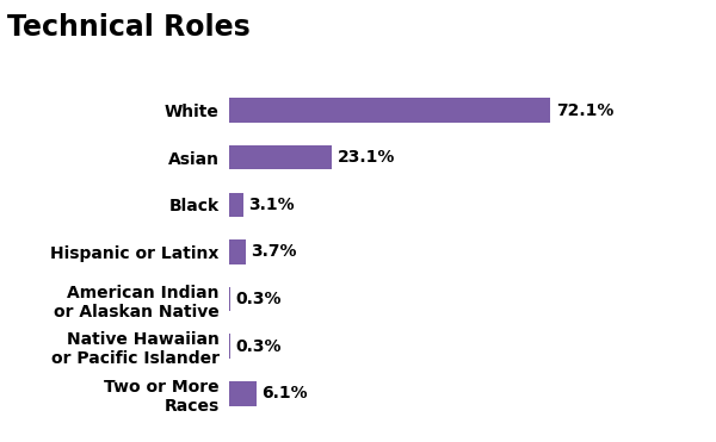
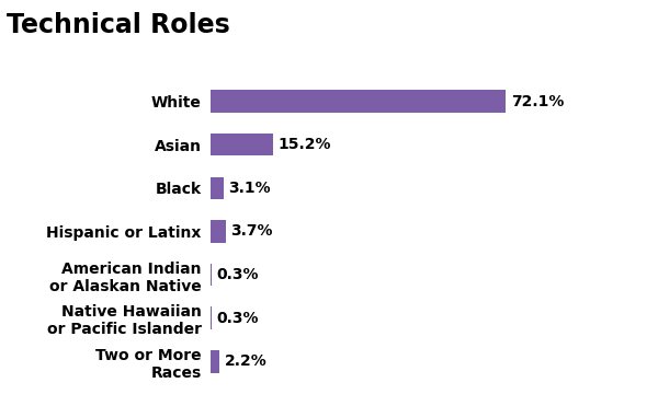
Asian: 23.1% -> 15.2%
Two or More Races: 6.1% -> 2.2%
